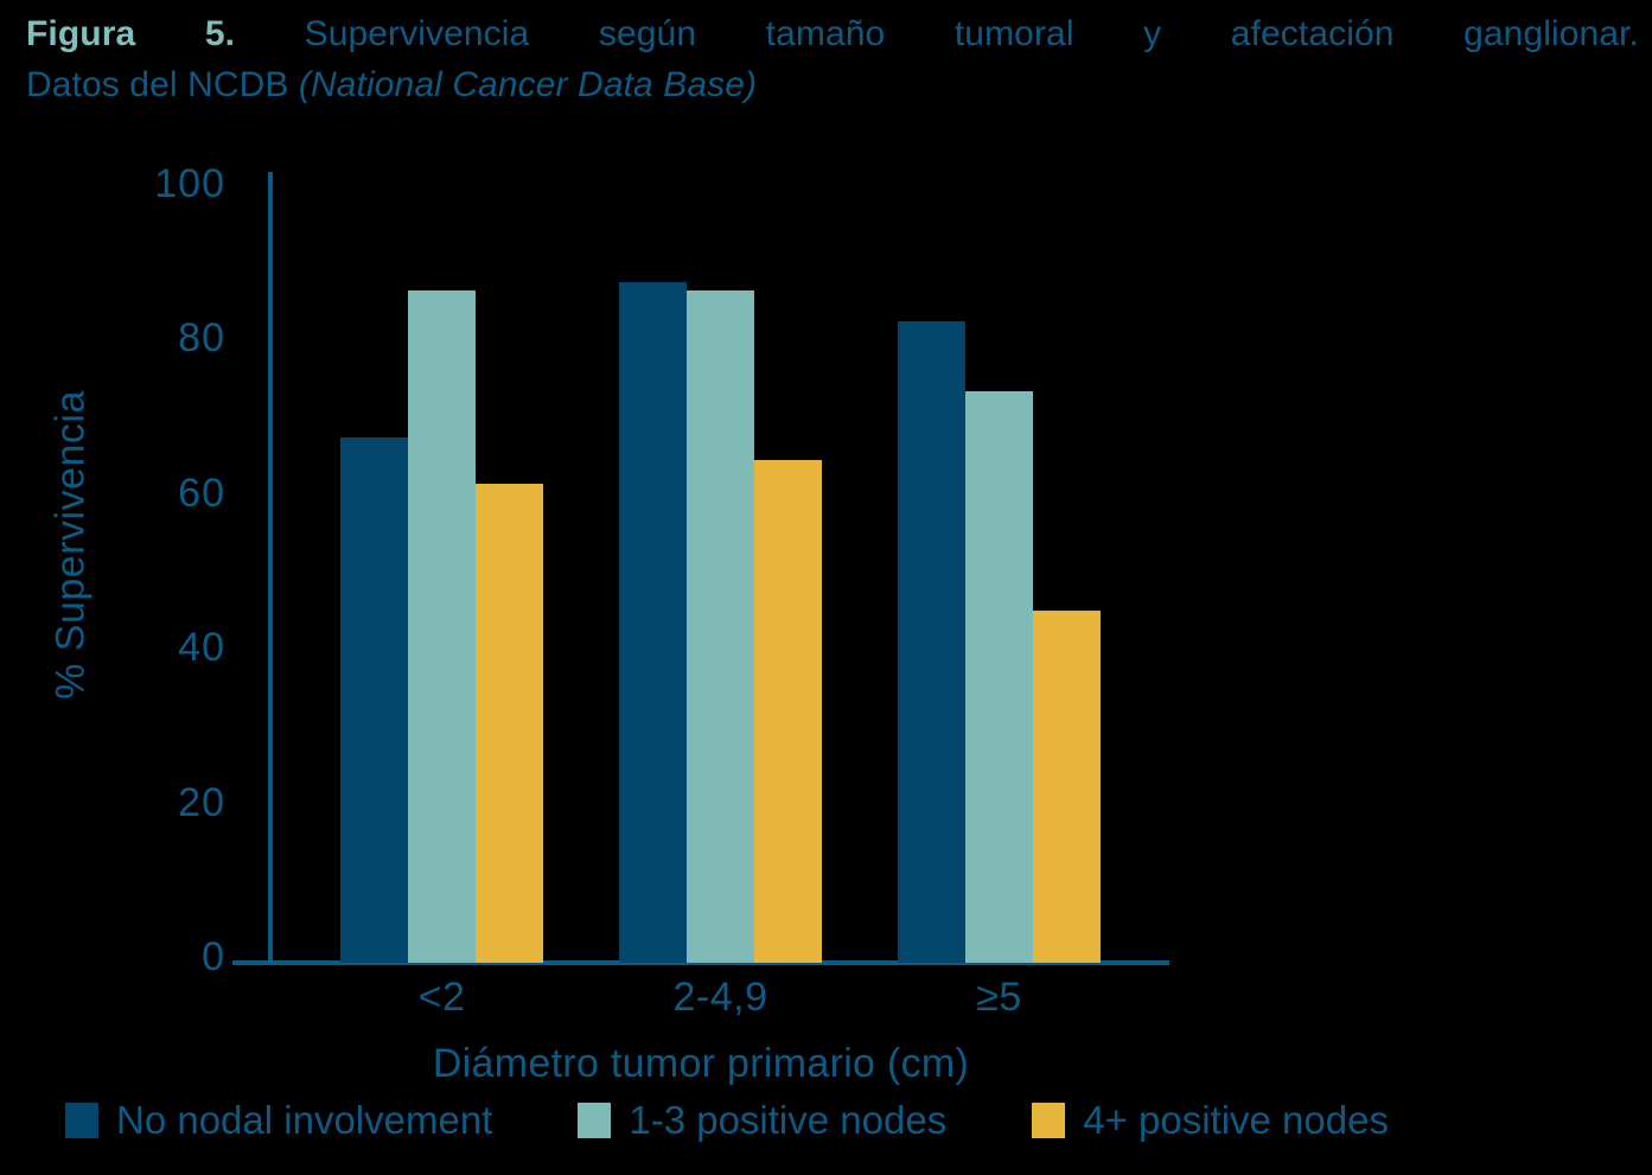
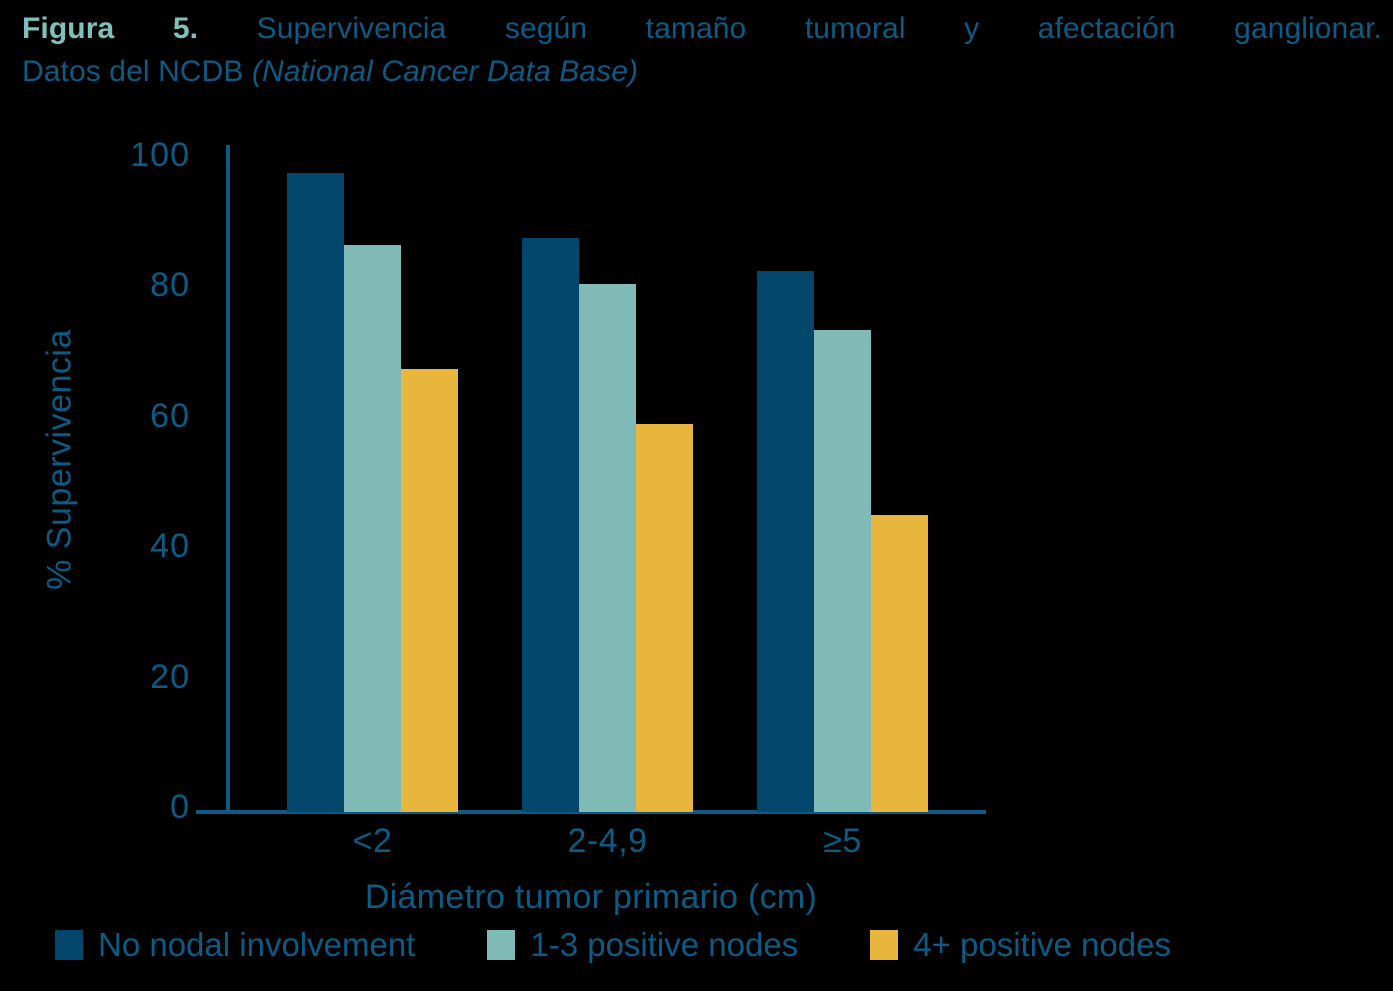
No nodal involvement/<2: 68 -> 98
4+ positive nodes/<2: 62 -> 68
1-3 positive nodes/2-4,9: 87 -> 81
4+ positive nodes/2-4,9: 65 -> 60
